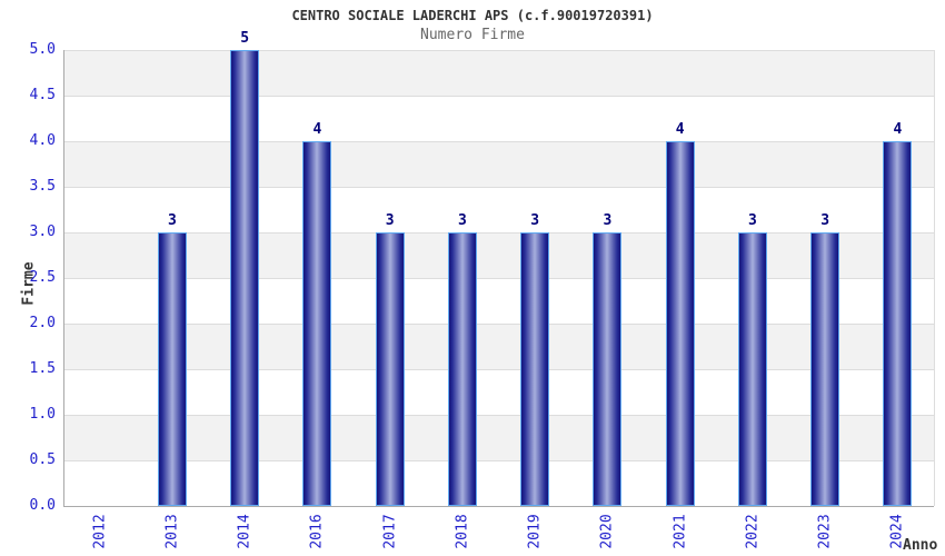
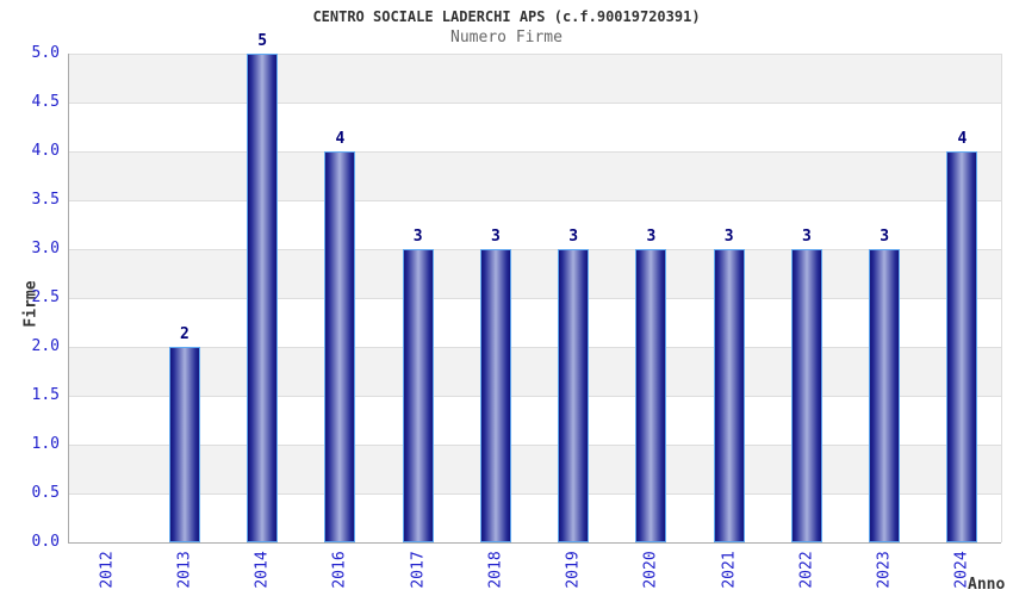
2013: 3 -> 2
2021: 4 -> 3
